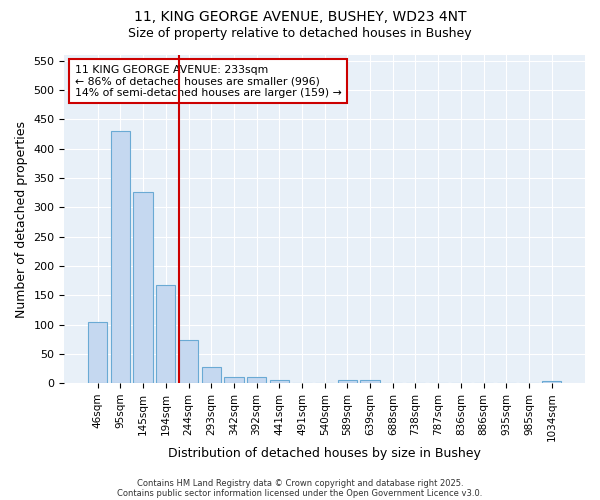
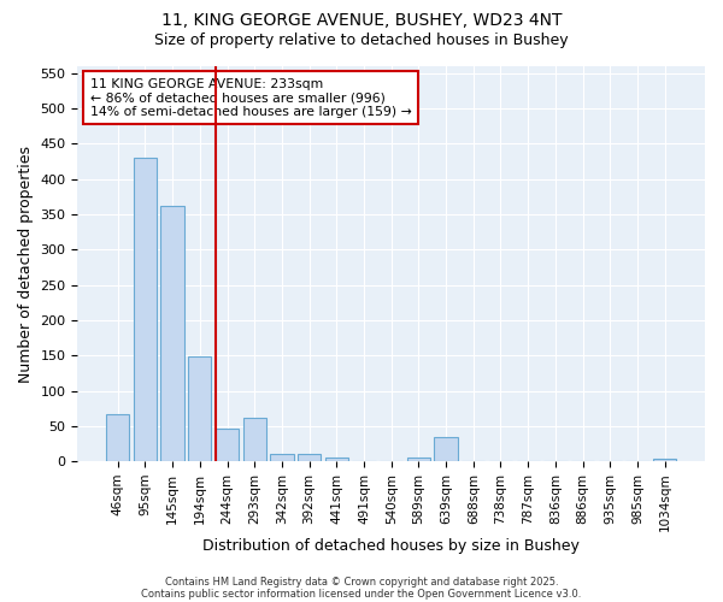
46sqm: 104 -> 66
145sqm: 326 -> 362
194sqm: 167 -> 148
244sqm: 74 -> 46
293sqm: 28 -> 62
639sqm: 5 -> 34
